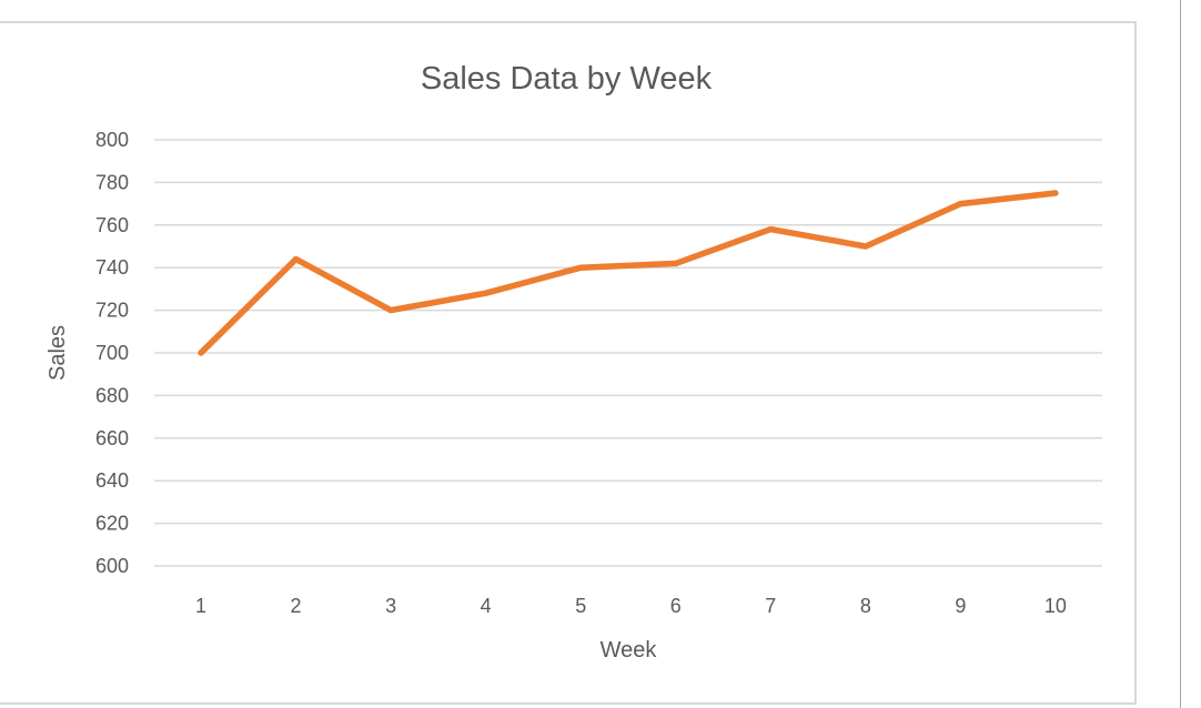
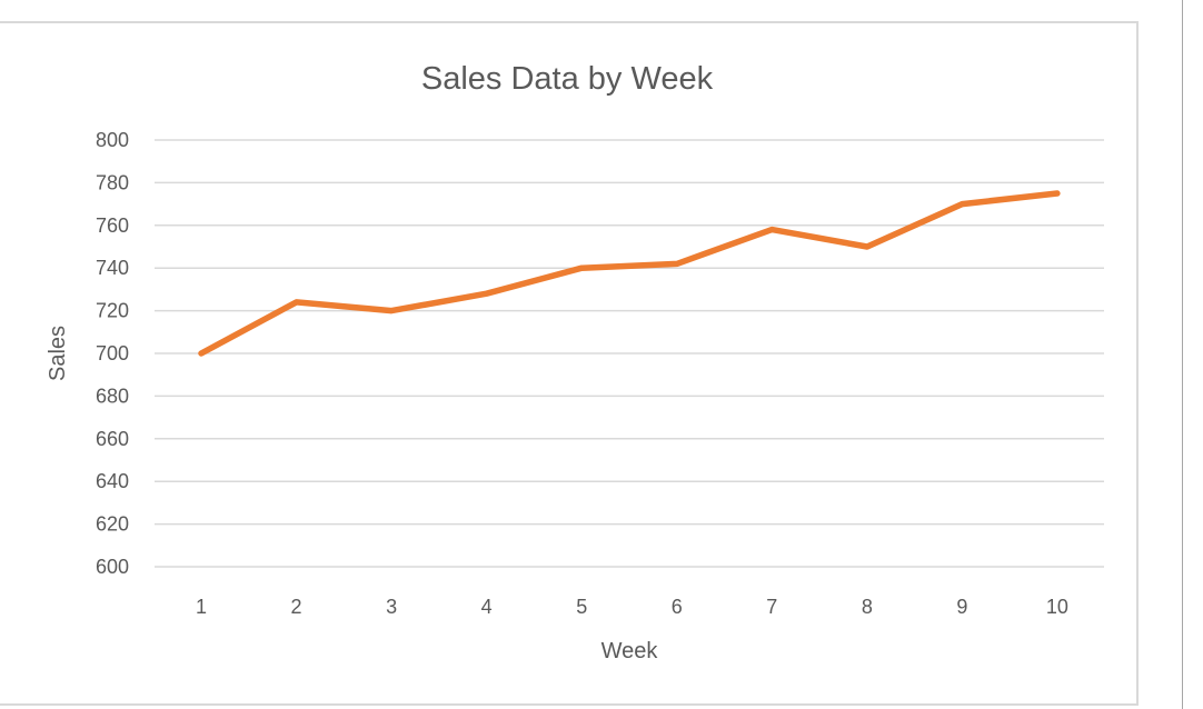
2: 744 -> 724
